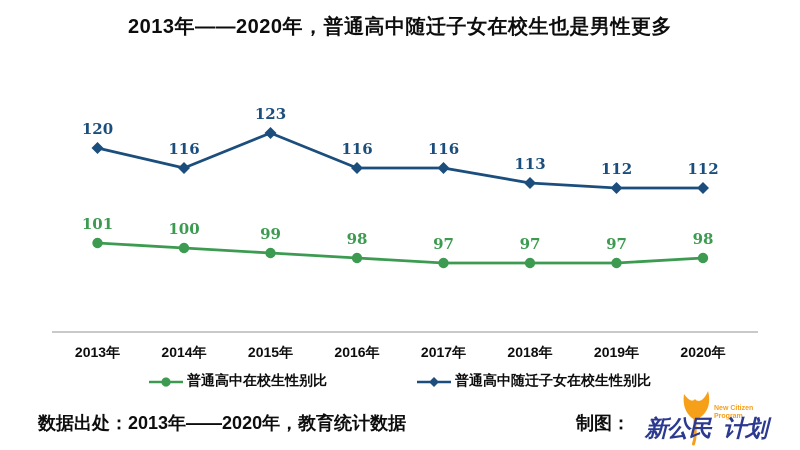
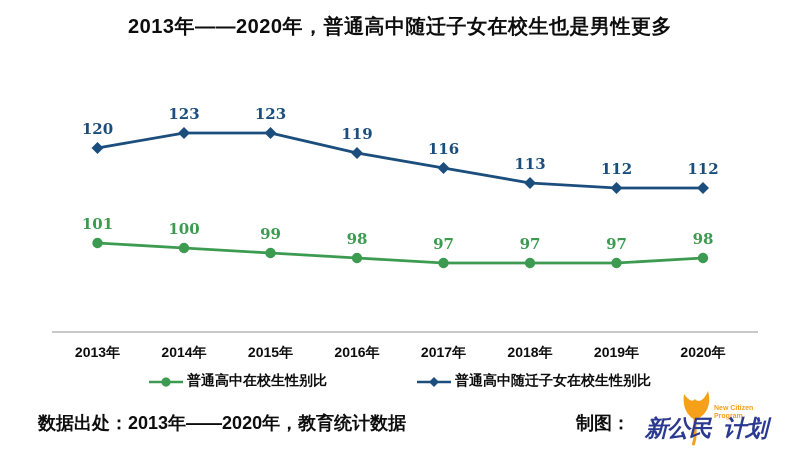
普通高中随迁子女在校生性别比/2014年: 116 -> 123
普通高中随迁子女在校生性别比/2016年: 116 -> 119
